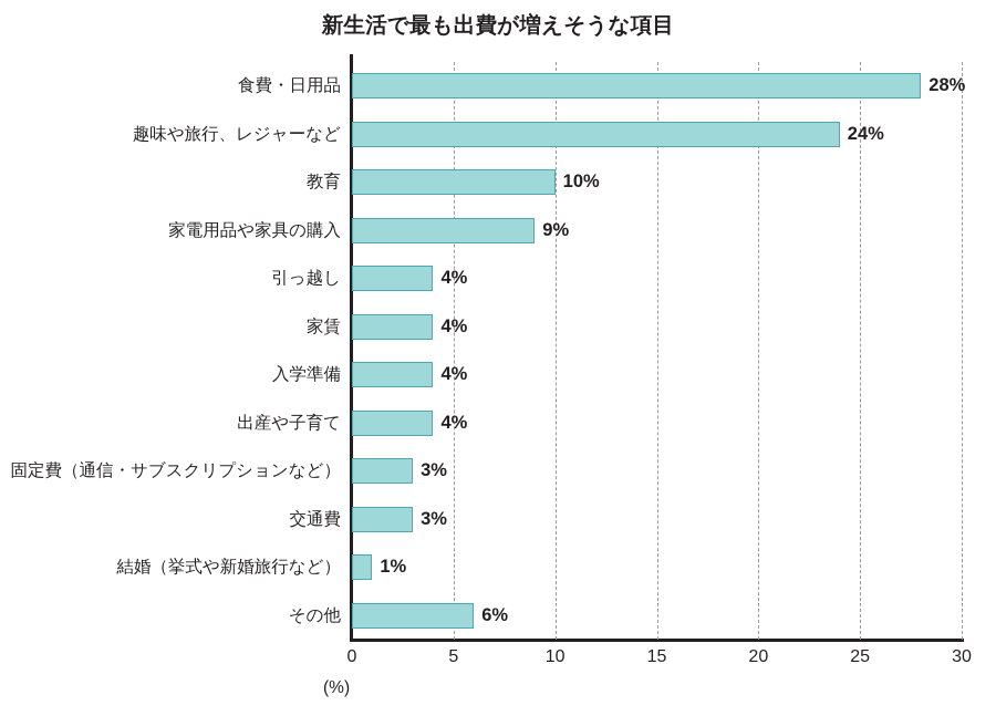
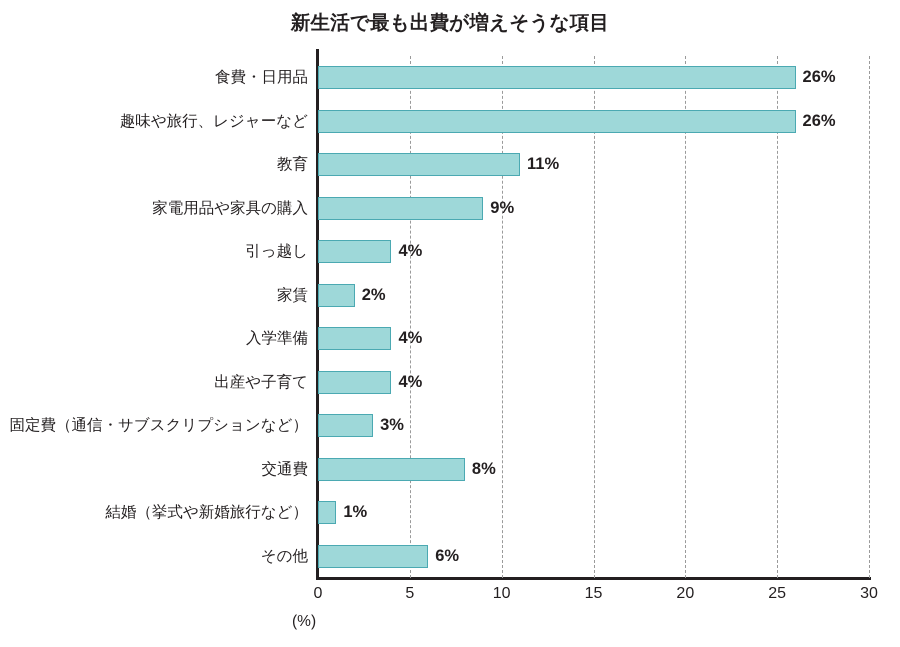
食費・日用品: 28% -> 26%
趣味や旅行、レジャーなど: 24% -> 26%
教育: 10% -> 11%
家賃: 4% -> 2%
交通費: 3% -> 8%
